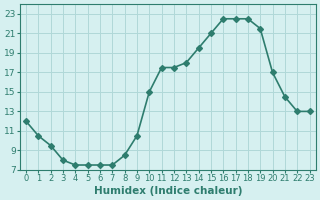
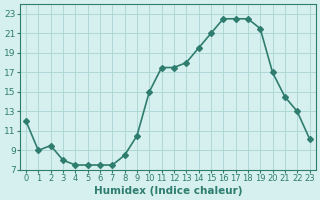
1: 10.5 -> 9.0
23: 13.0 -> 10.2
